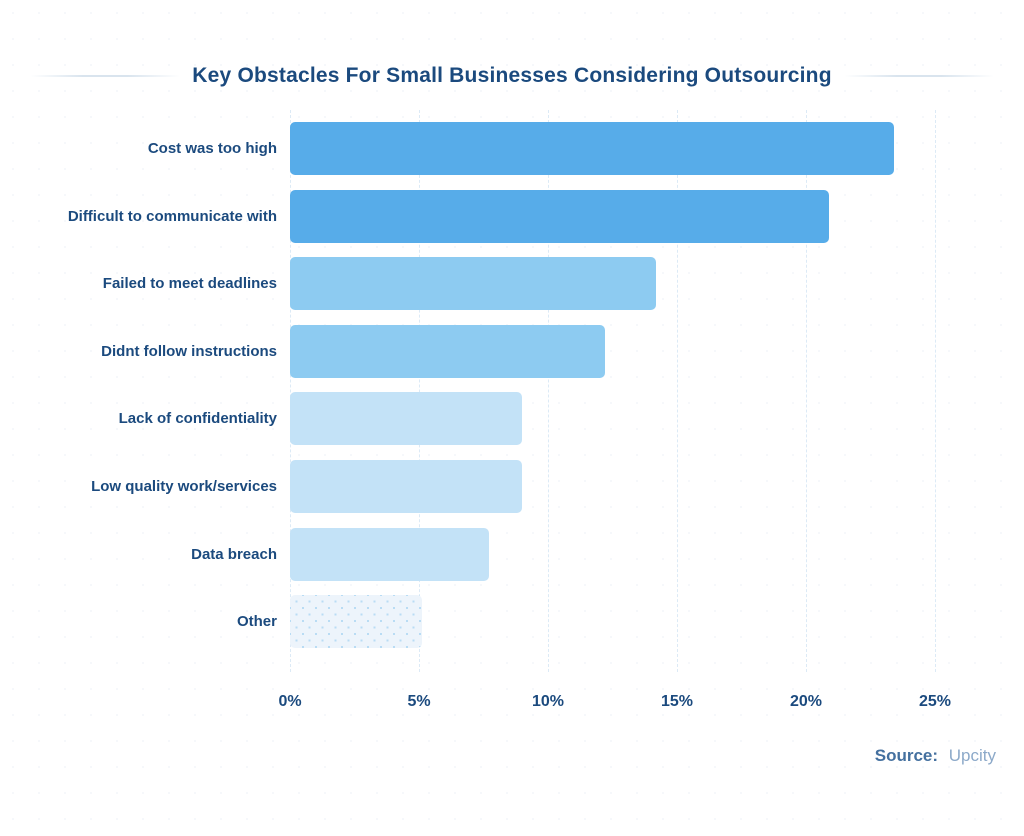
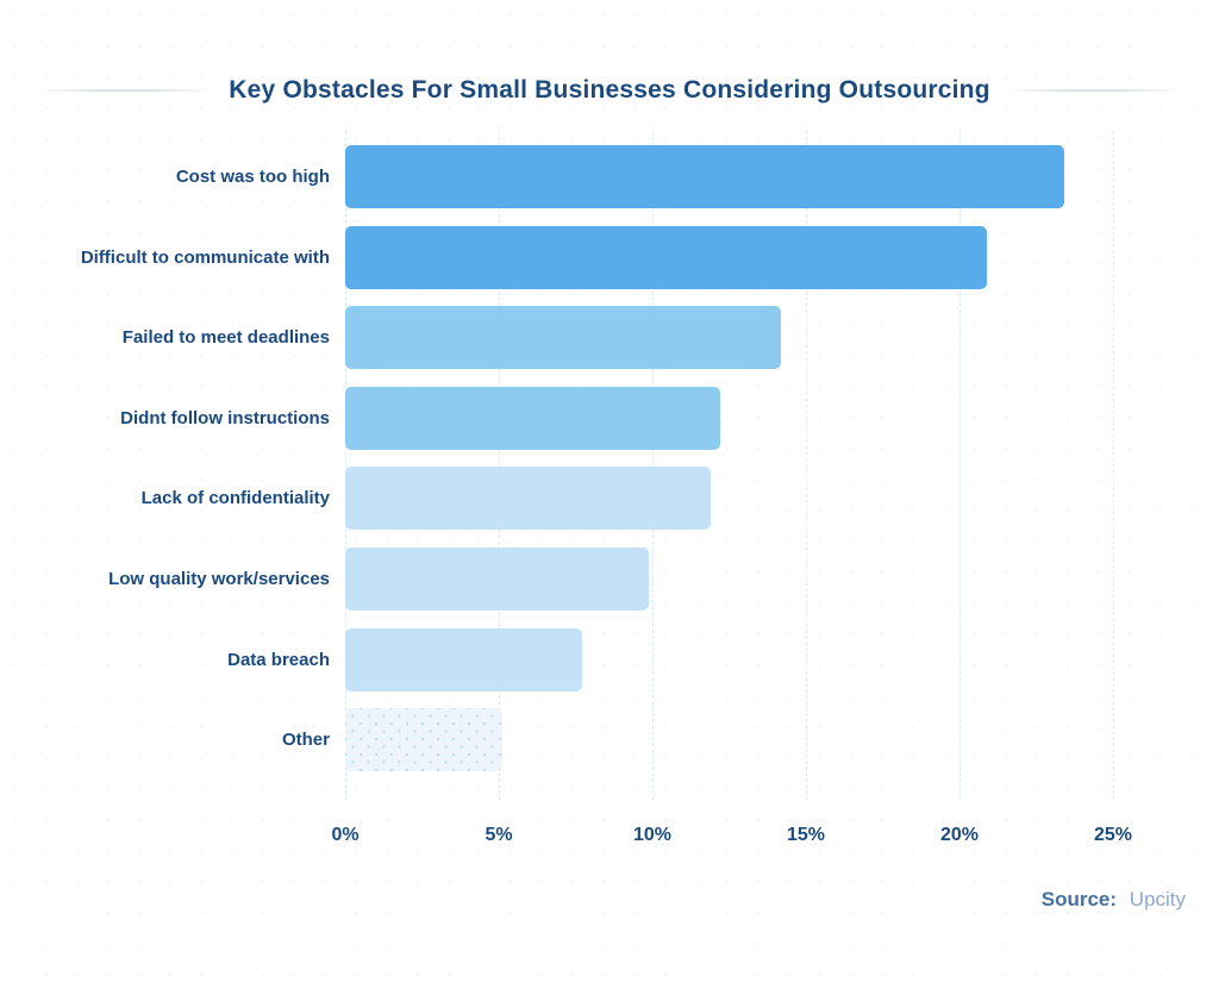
Lack of confidentiality: 9.0% -> 11.9%
Low quality work/services: 9.0% -> 9.9%
